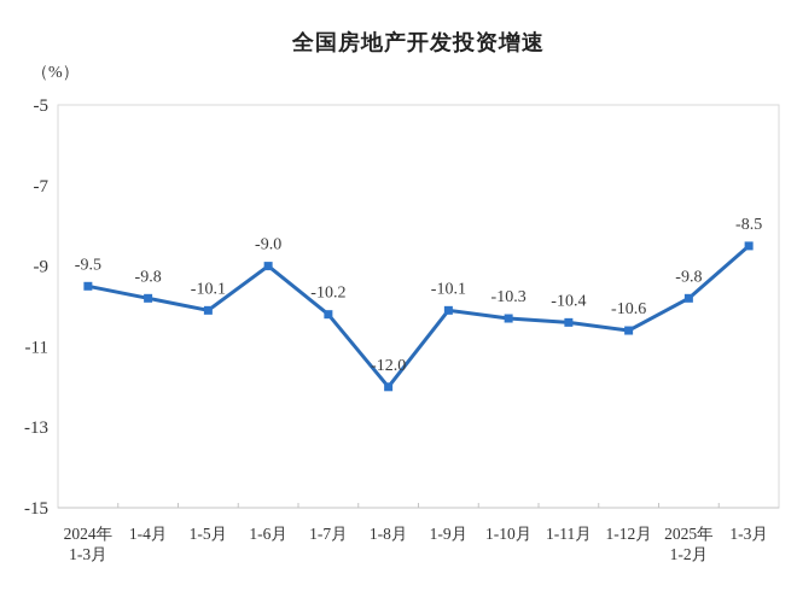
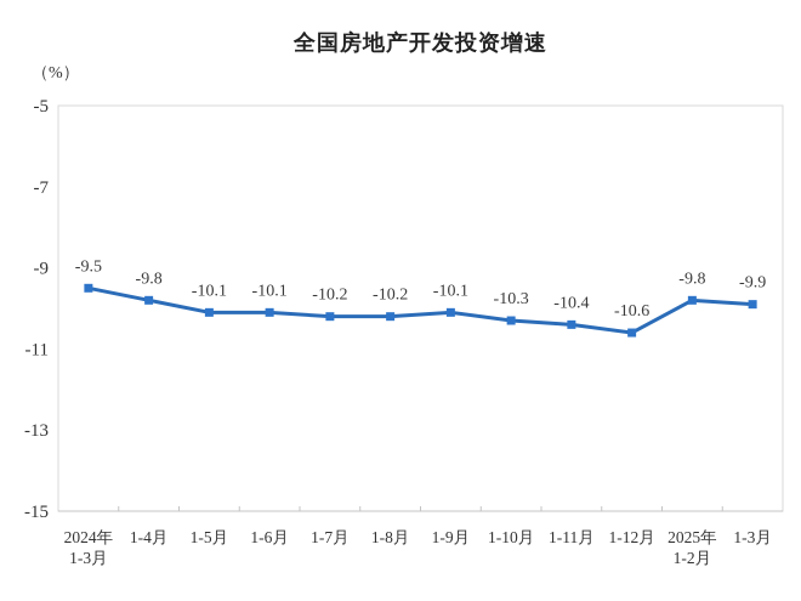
1-6月: -9.0 -> -10.1
1-8月: -12.0 -> -10.2
1-3月: -8.5 -> -9.9
